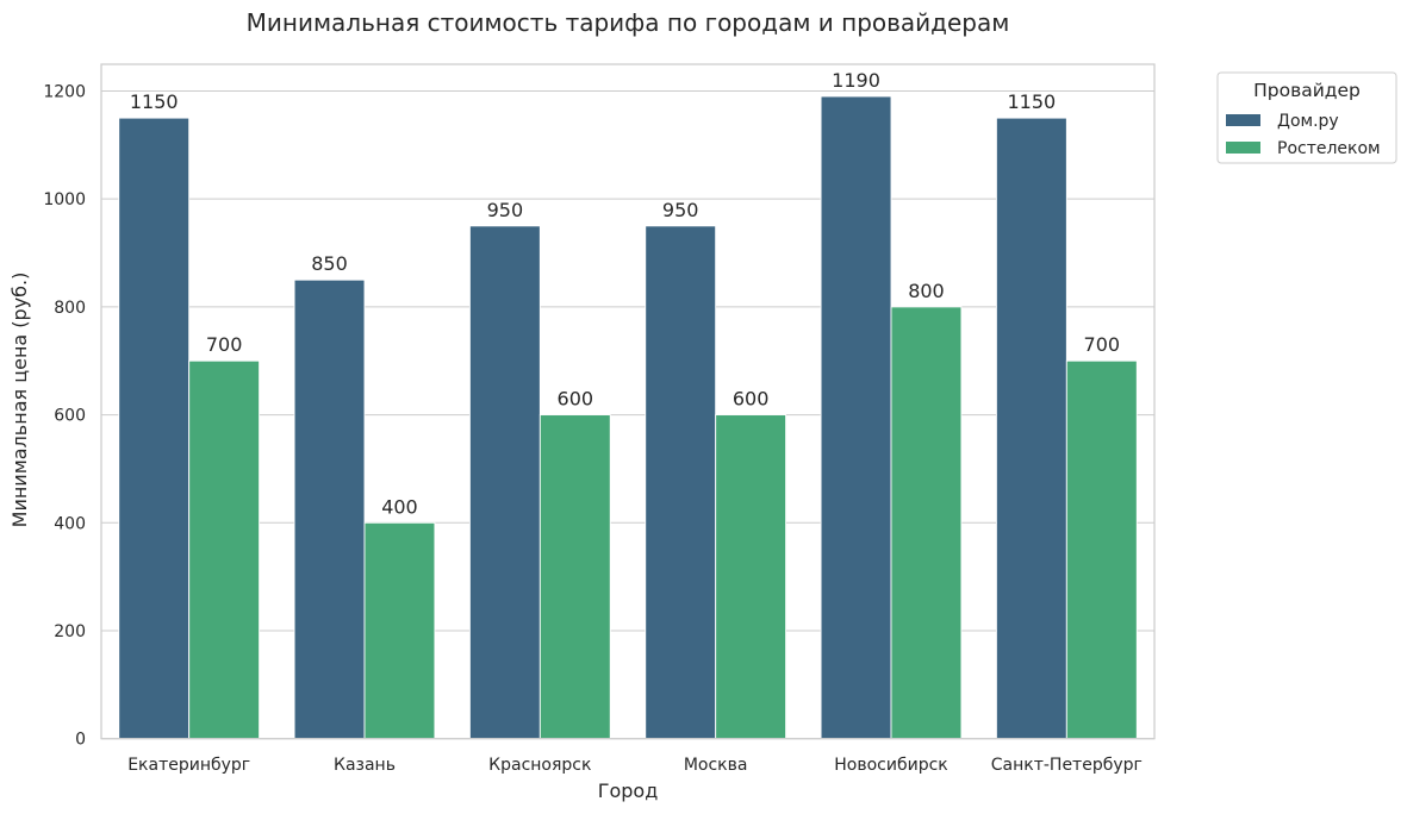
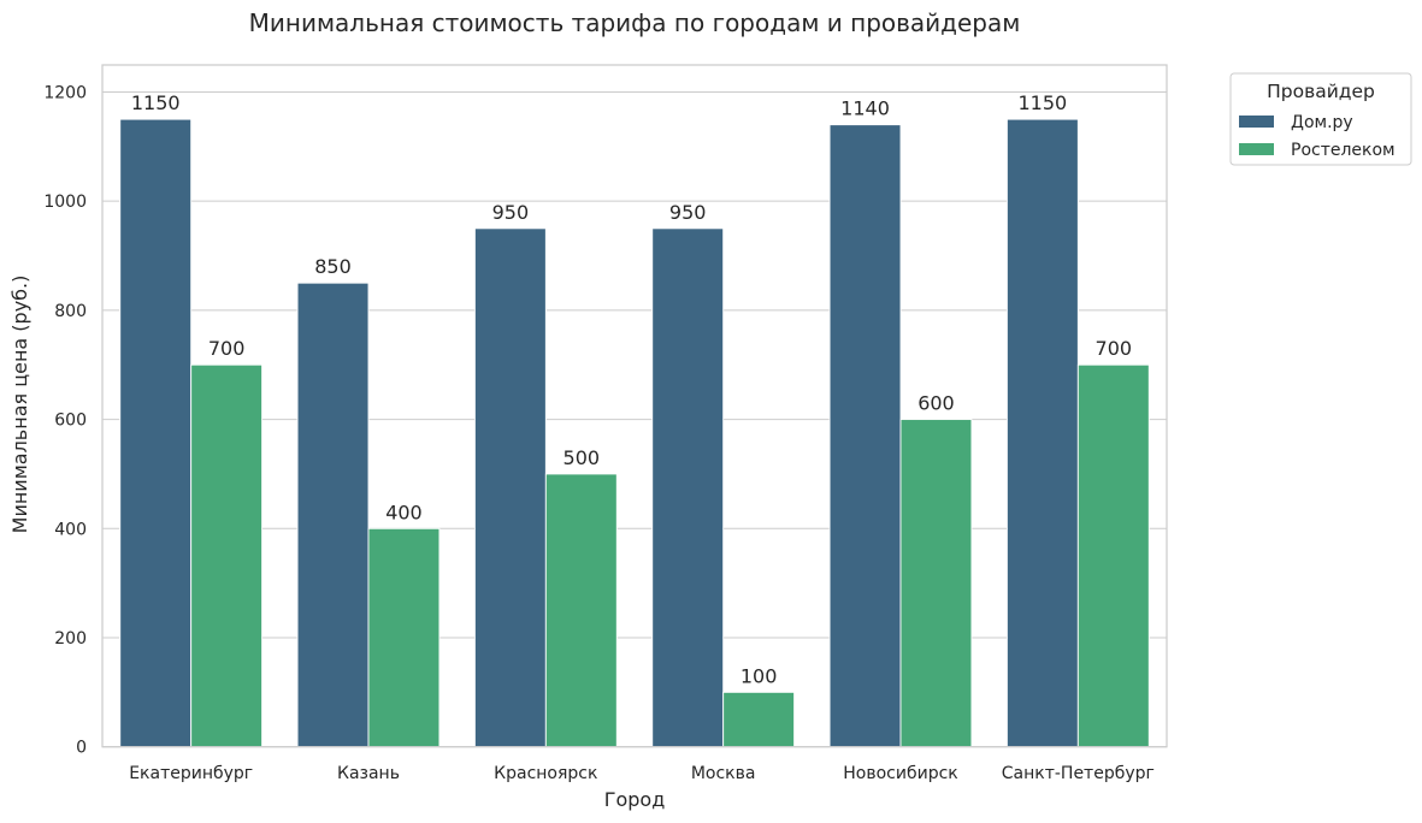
Ростелеком/Красноярск: 600 -> 500
Ростелеком/Москва: 600 -> 100
Дом.ру/Новосибирск: 1190 -> 1140
Ростелеком/Новосибирск: 800 -> 600
